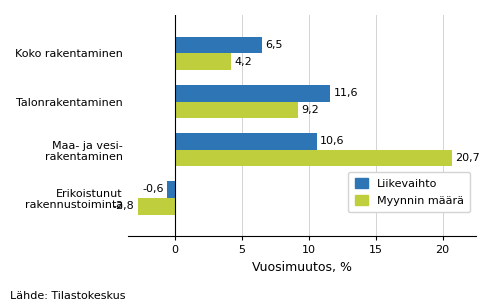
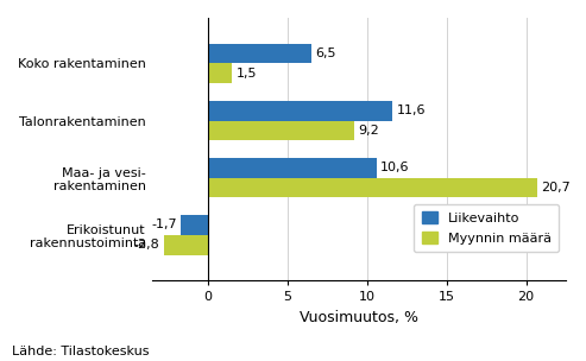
Myynnin määrä/Koko rakentaminen: 4,2 -> 1,5
Liikevaihto/Erikoistunut rakennustoiminta: -0,6 -> -1,7
